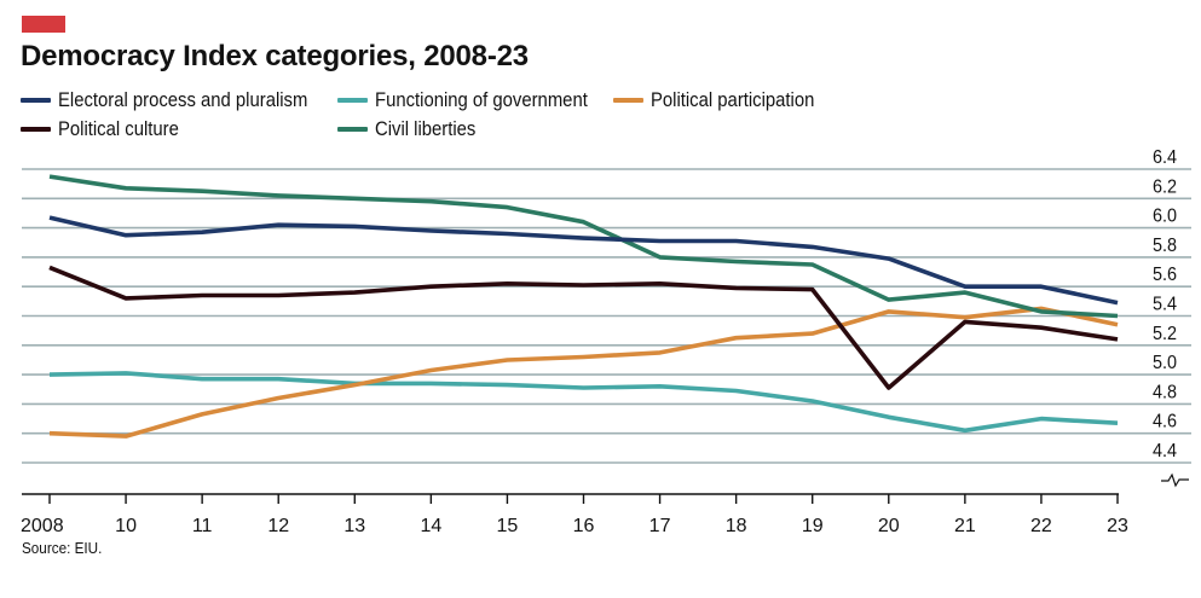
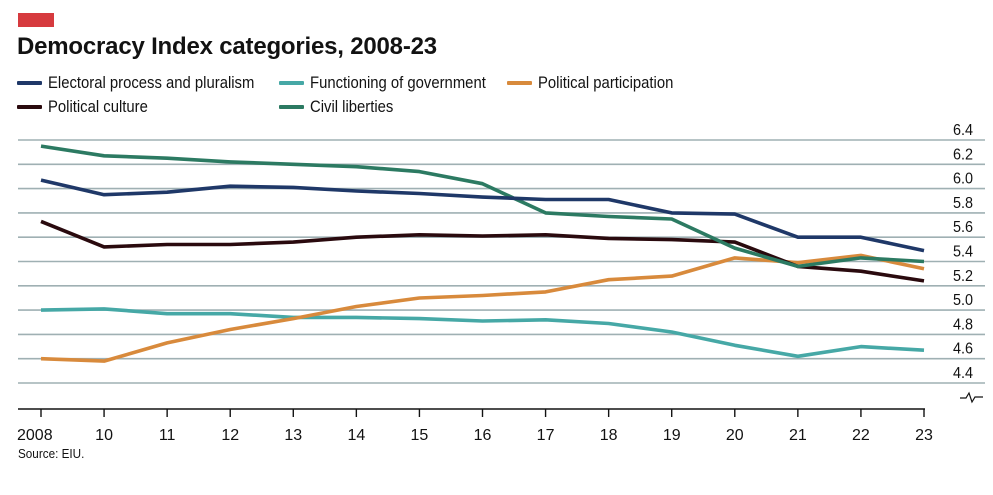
Electoral process and pluralism/19: 5.87 -> 5.80
Political culture/20: 4.91 -> 5.56
Civil liberties/21: 5.56 -> 5.36
